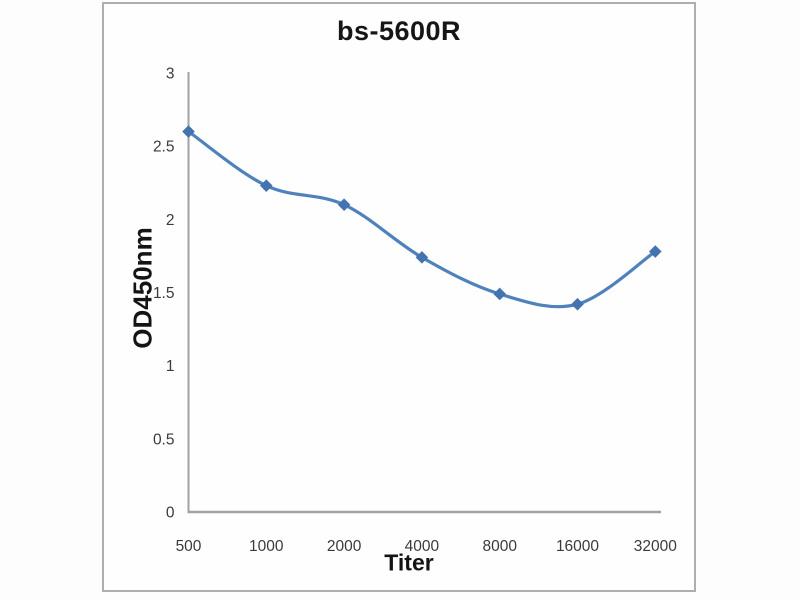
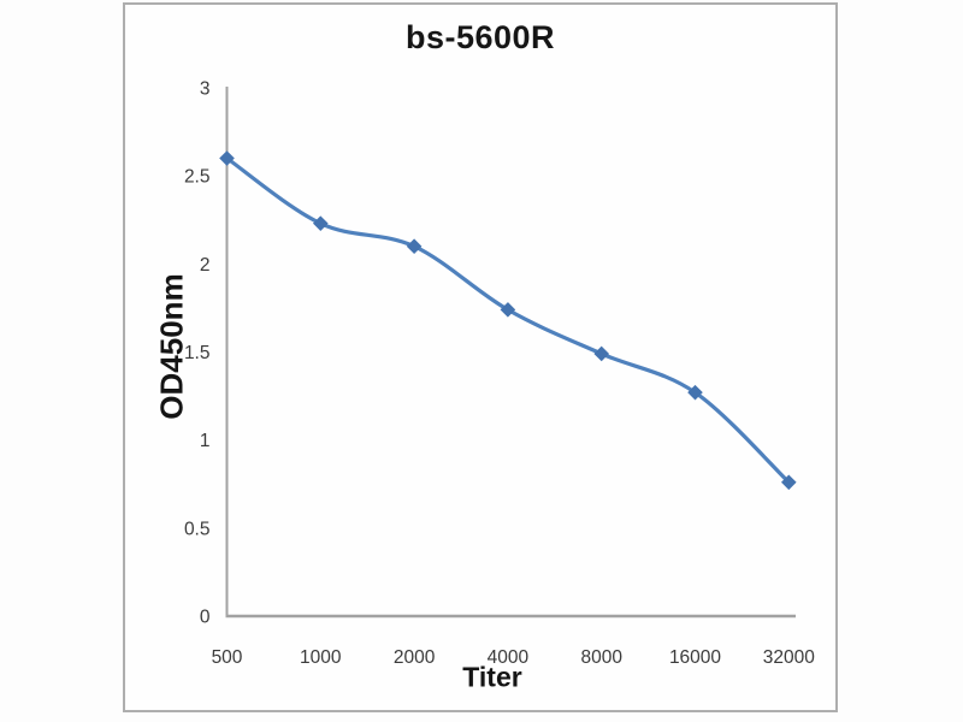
16000: 1.42 -> 1.27
32000: 1.78 -> 0.76
